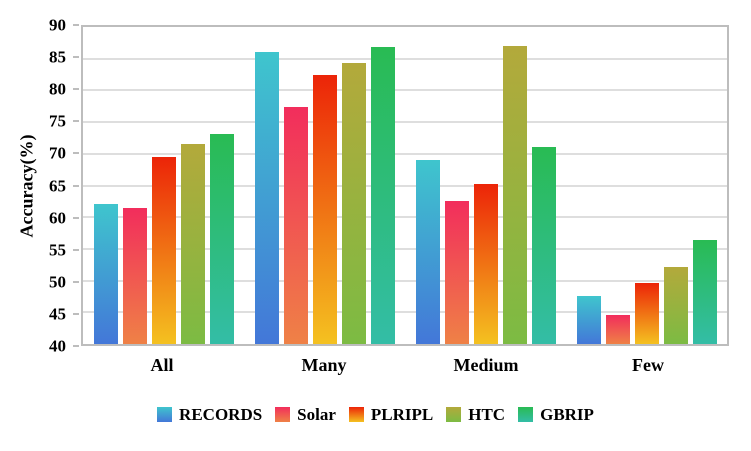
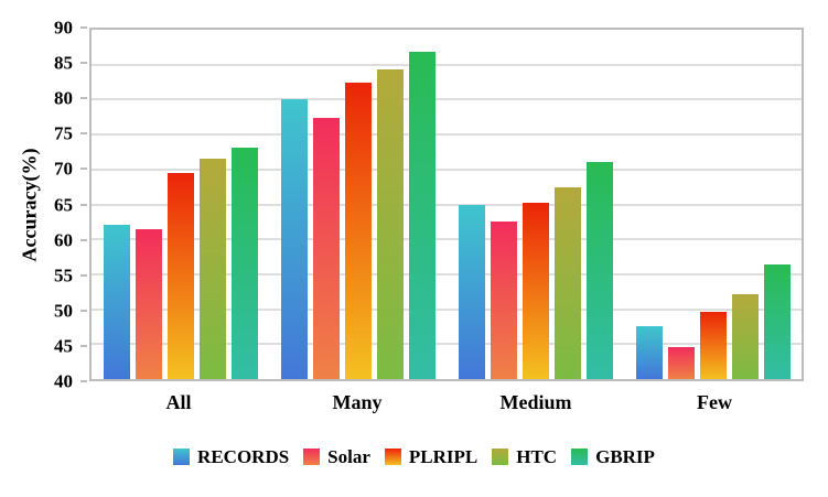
RECORDS/Many: 86 -> 80
RECORDS/Medium: 69 -> 65
HTC/Medium: 87 -> 67
